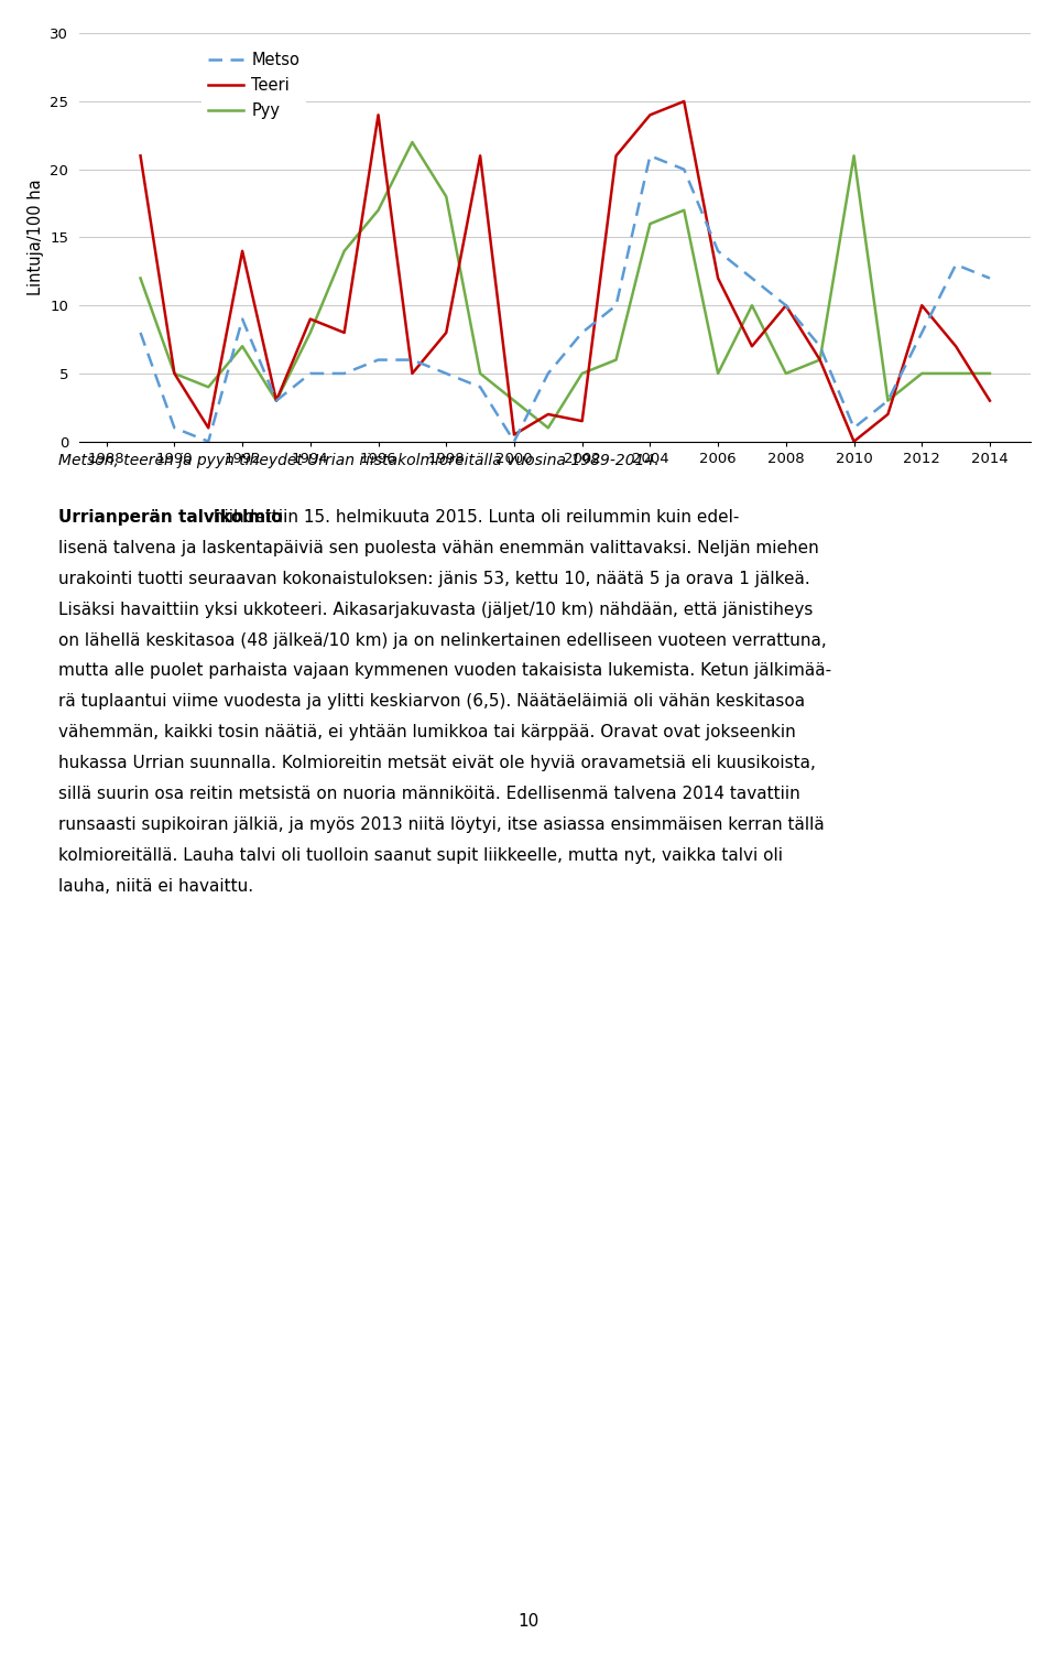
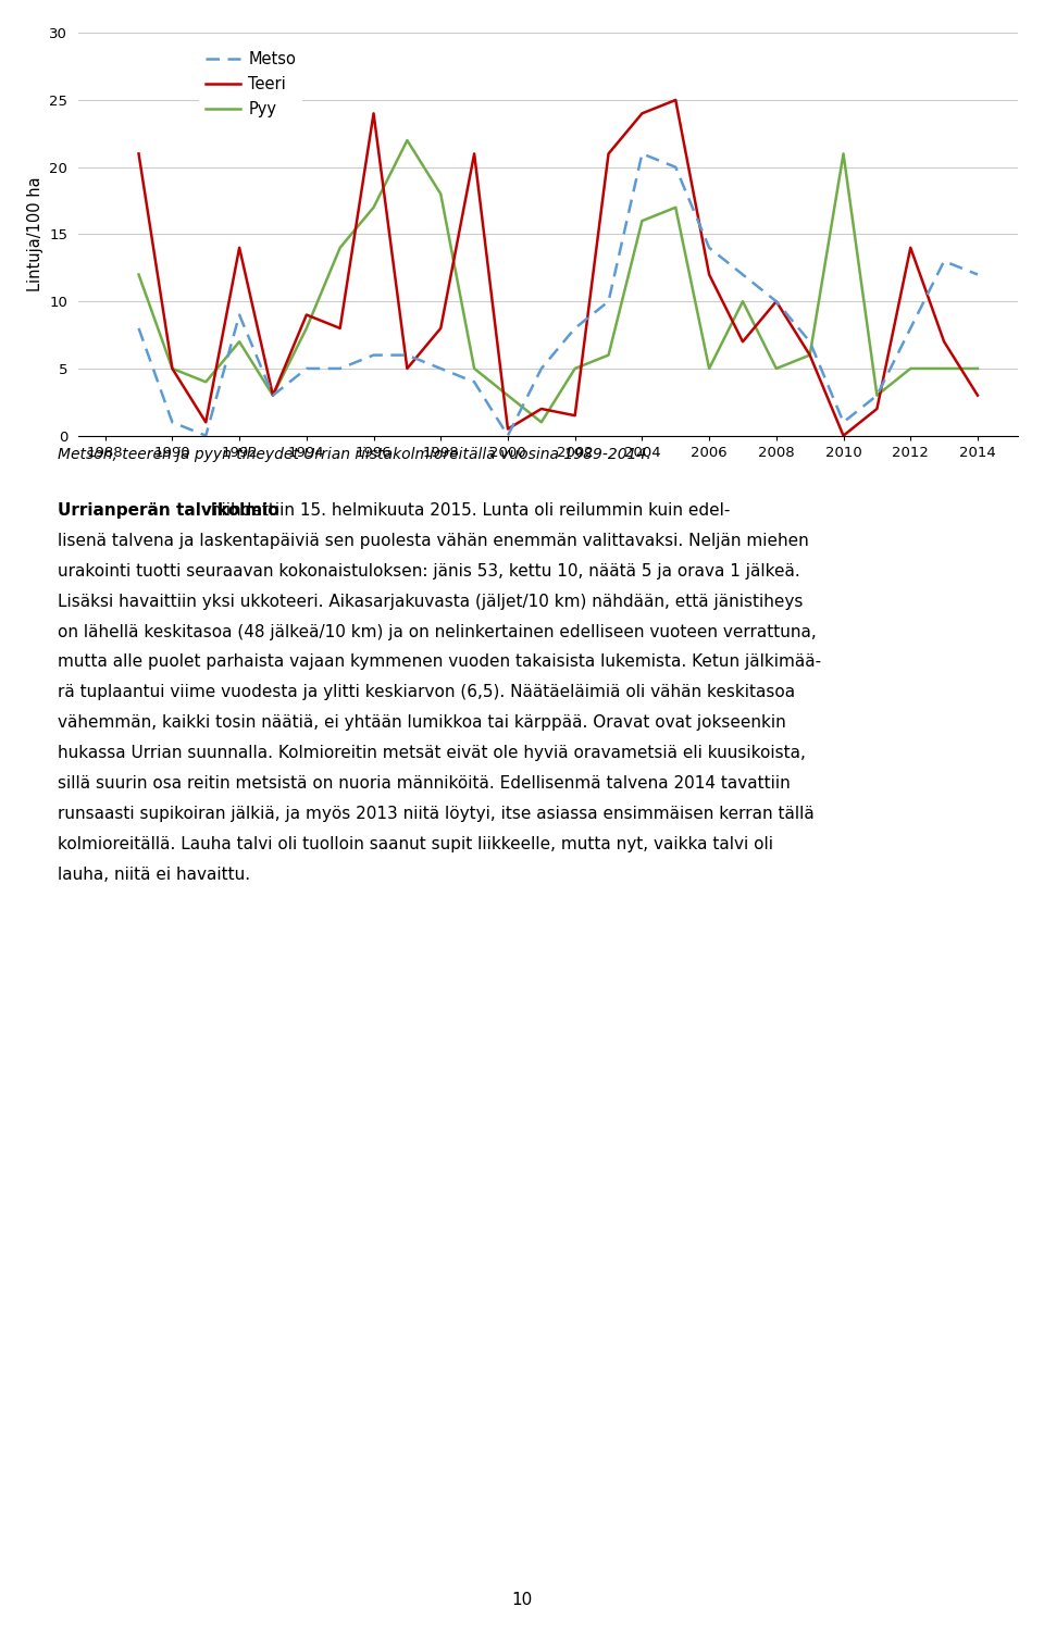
Teeri/2012: 10.0 -> 14.0
